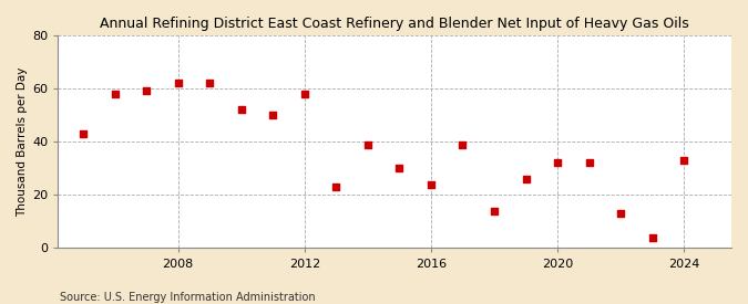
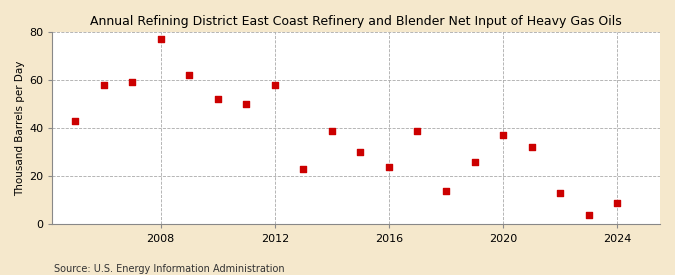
2008: 62 -> 77
2020: 32 -> 37
2024: 33 -> 9
